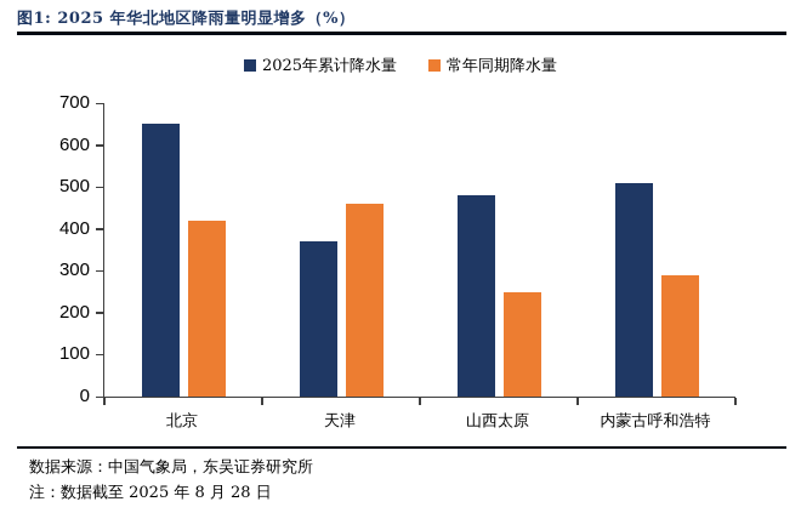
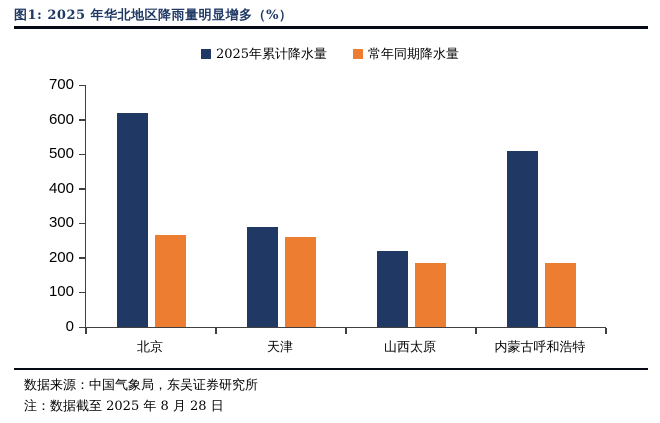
2025年累计降水量/北京: 650 -> 620
常年同期降水量/北京: 420 -> 260
2025年累计降水量/天津: 370 -> 290
常年同期降水量/天津: 460 -> 260
2025年累计降水量/山西太原: 480 -> 220
常年同期降水量/山西太原: 250 -> 180
常年同期降水量/内蒙古呼和浩特: 290 -> 180
